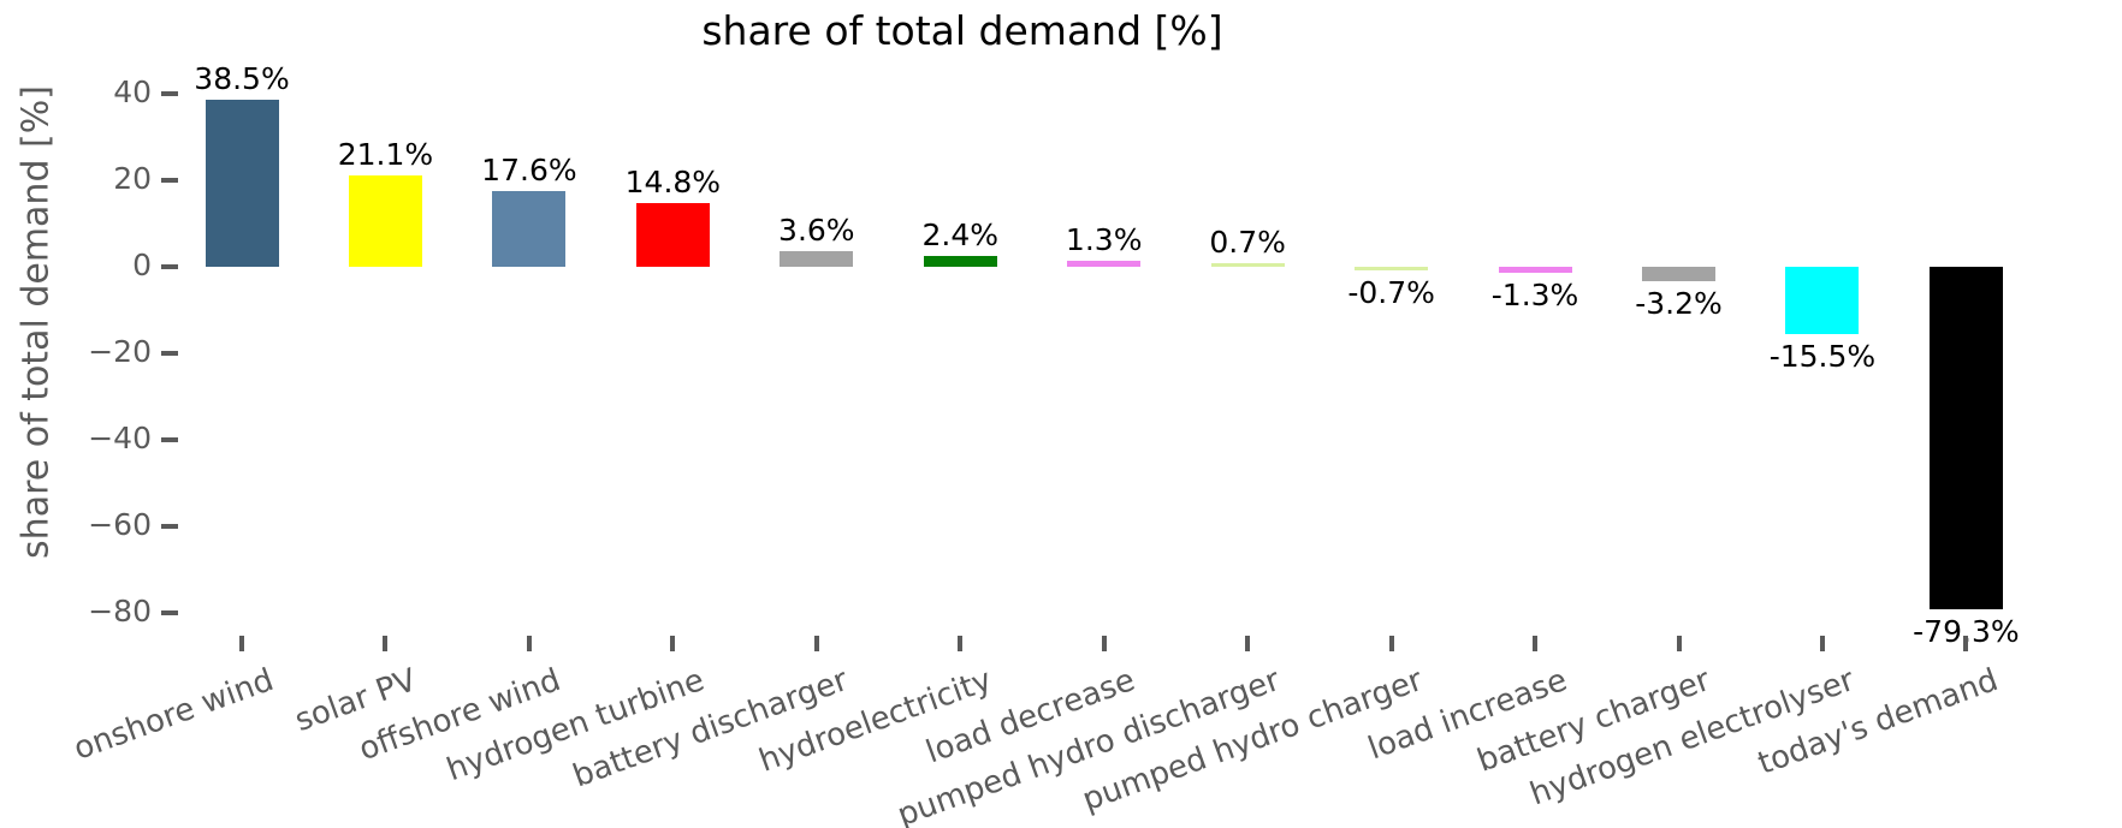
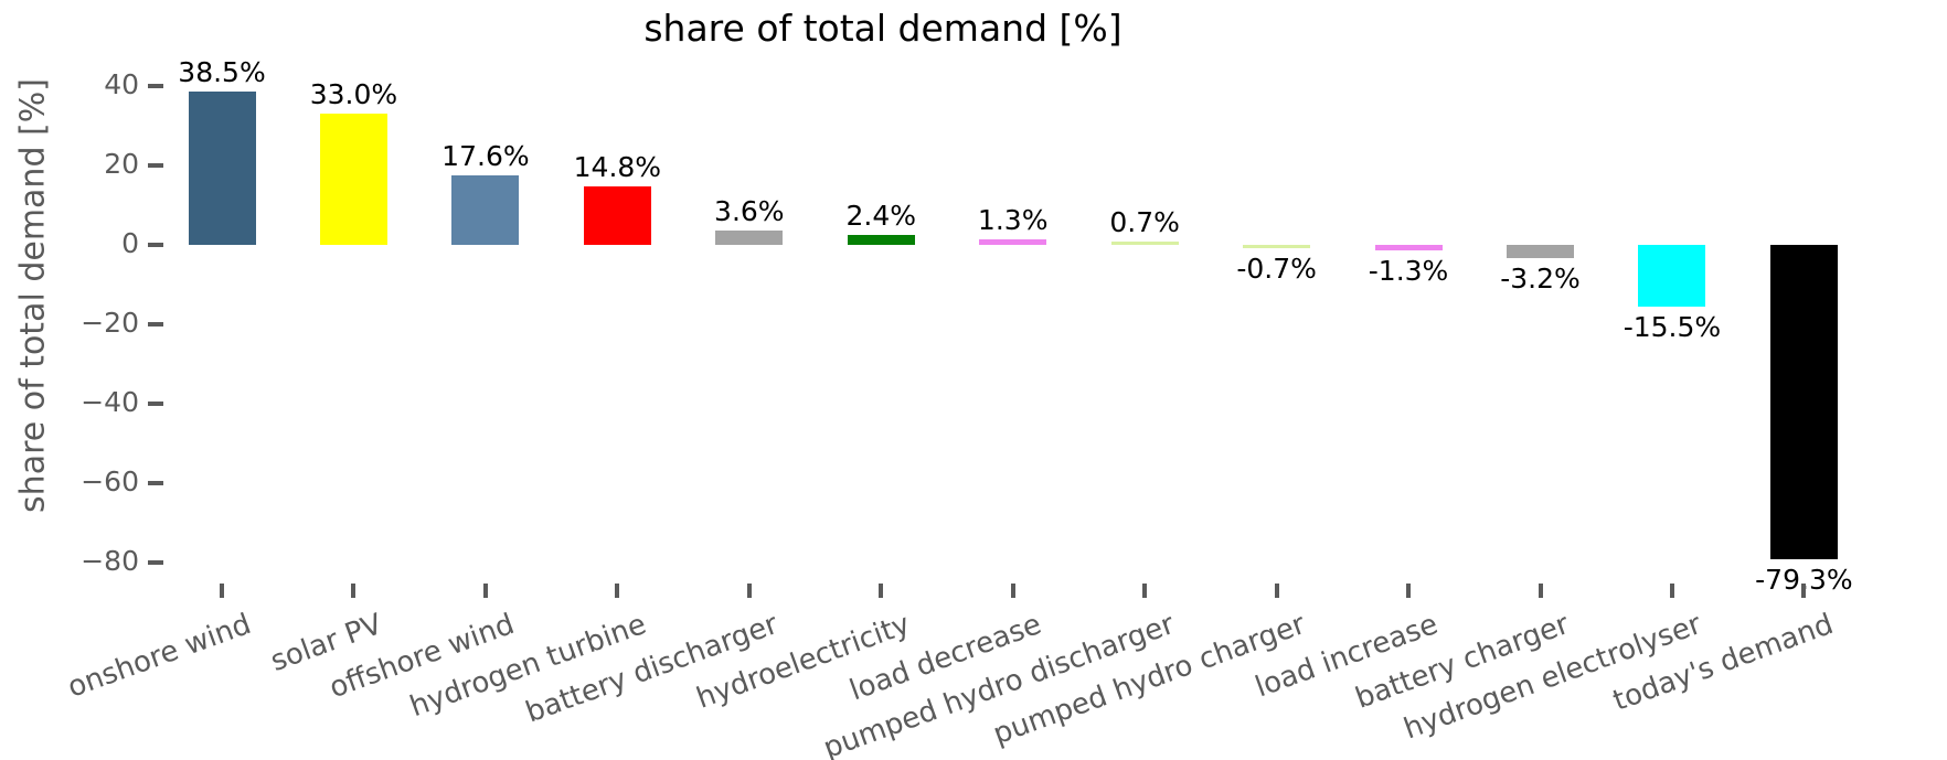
solar PV: 21.1% -> 33.0%
